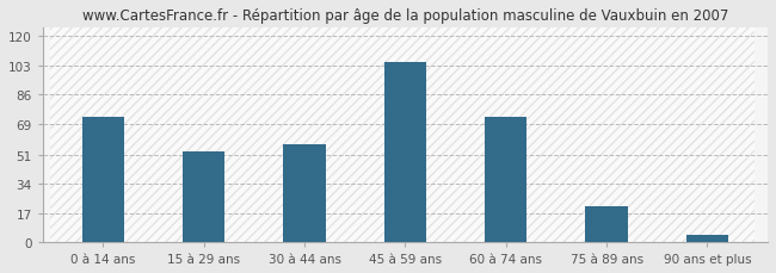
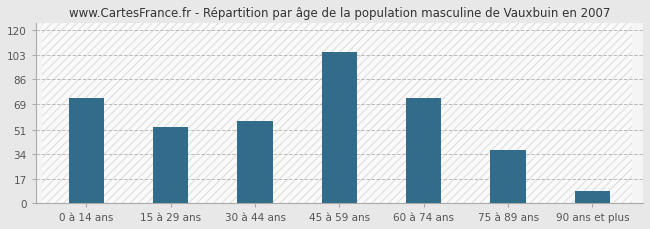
75 à 89 ans: 21 -> 37
90 ans et plus: 4 -> 8
